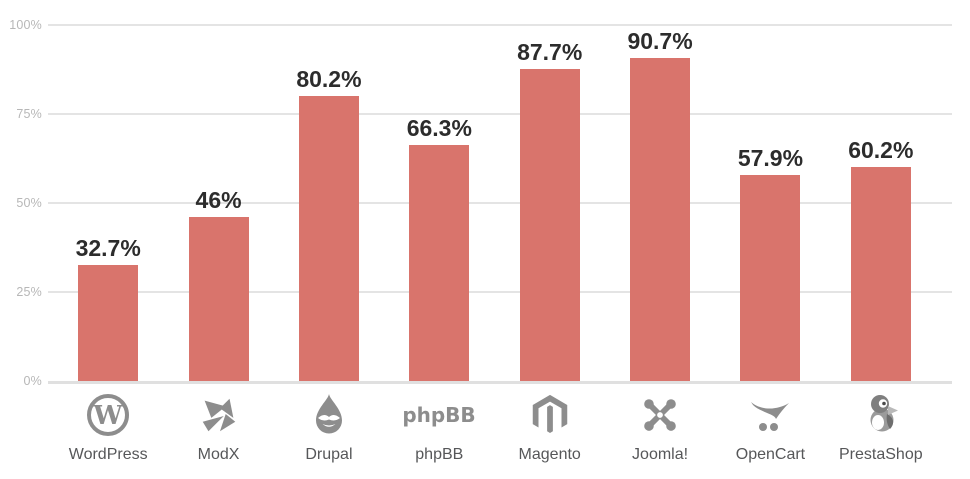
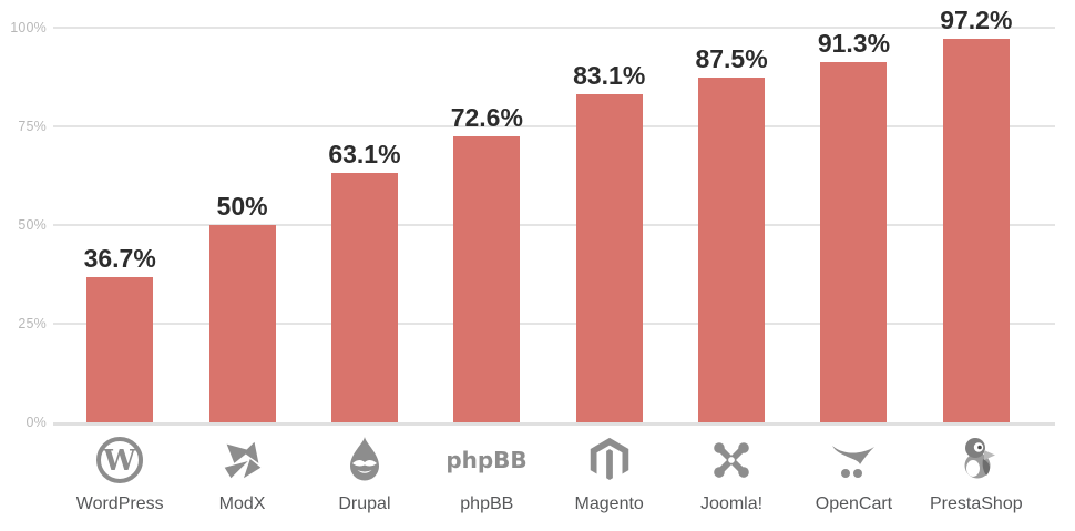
WordPress: 32.7% -> 36.7%
ModX: 46% -> 50%
Drupal: 80.2% -> 63.1%
phpBB: 66.3% -> 72.6%
Magento: 87.7% -> 83.1%
Joomla!: 90.7% -> 87.5%
OpenCart: 57.9% -> 91.3%
PrestaShop: 60.2% -> 97.2%
